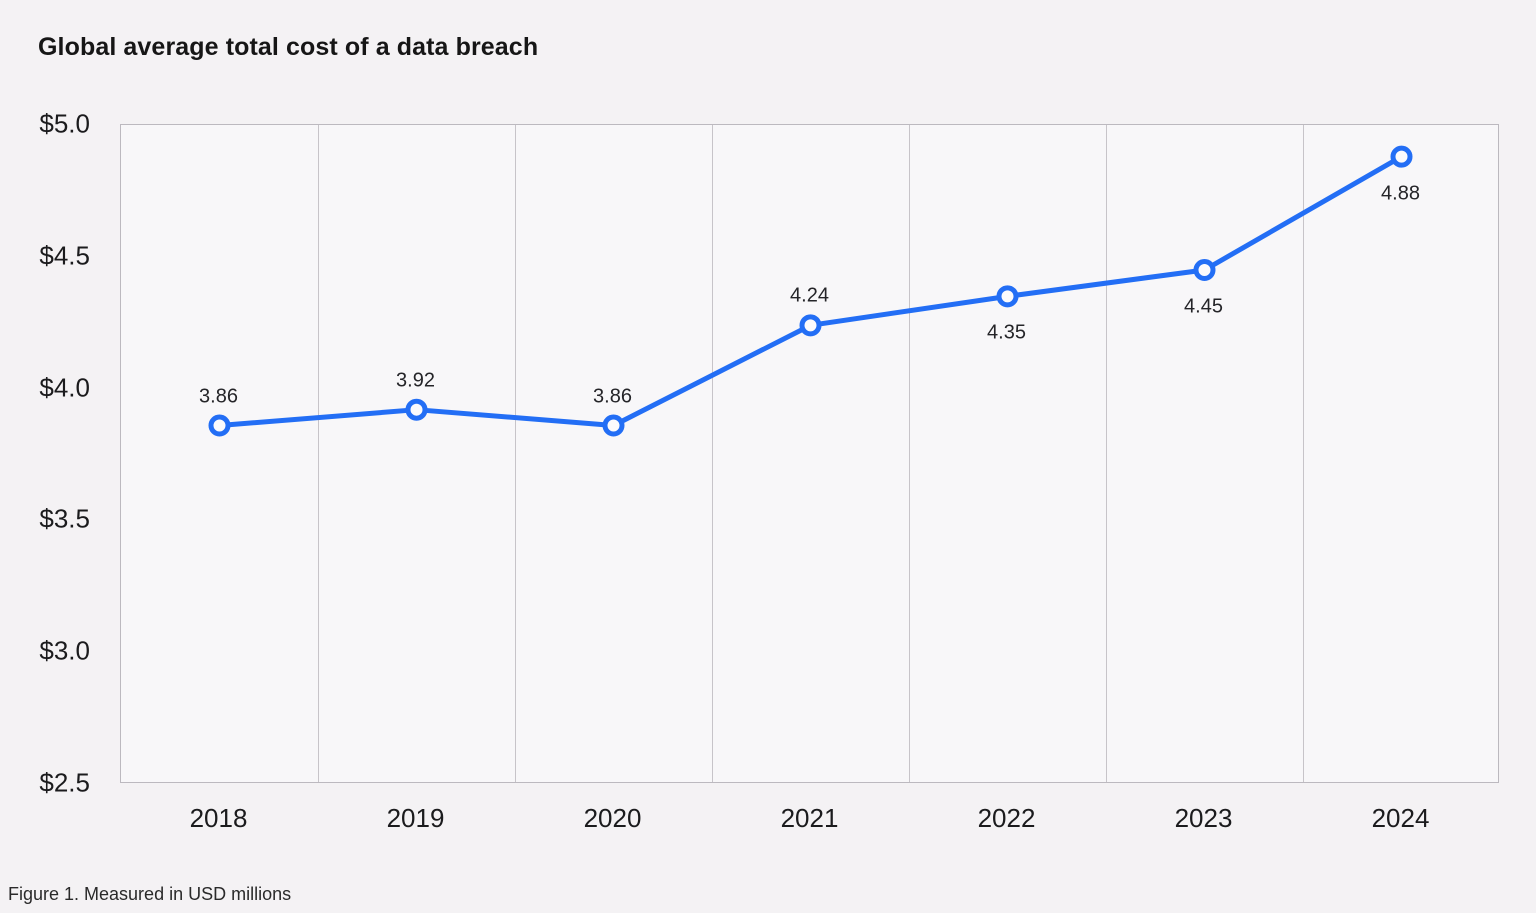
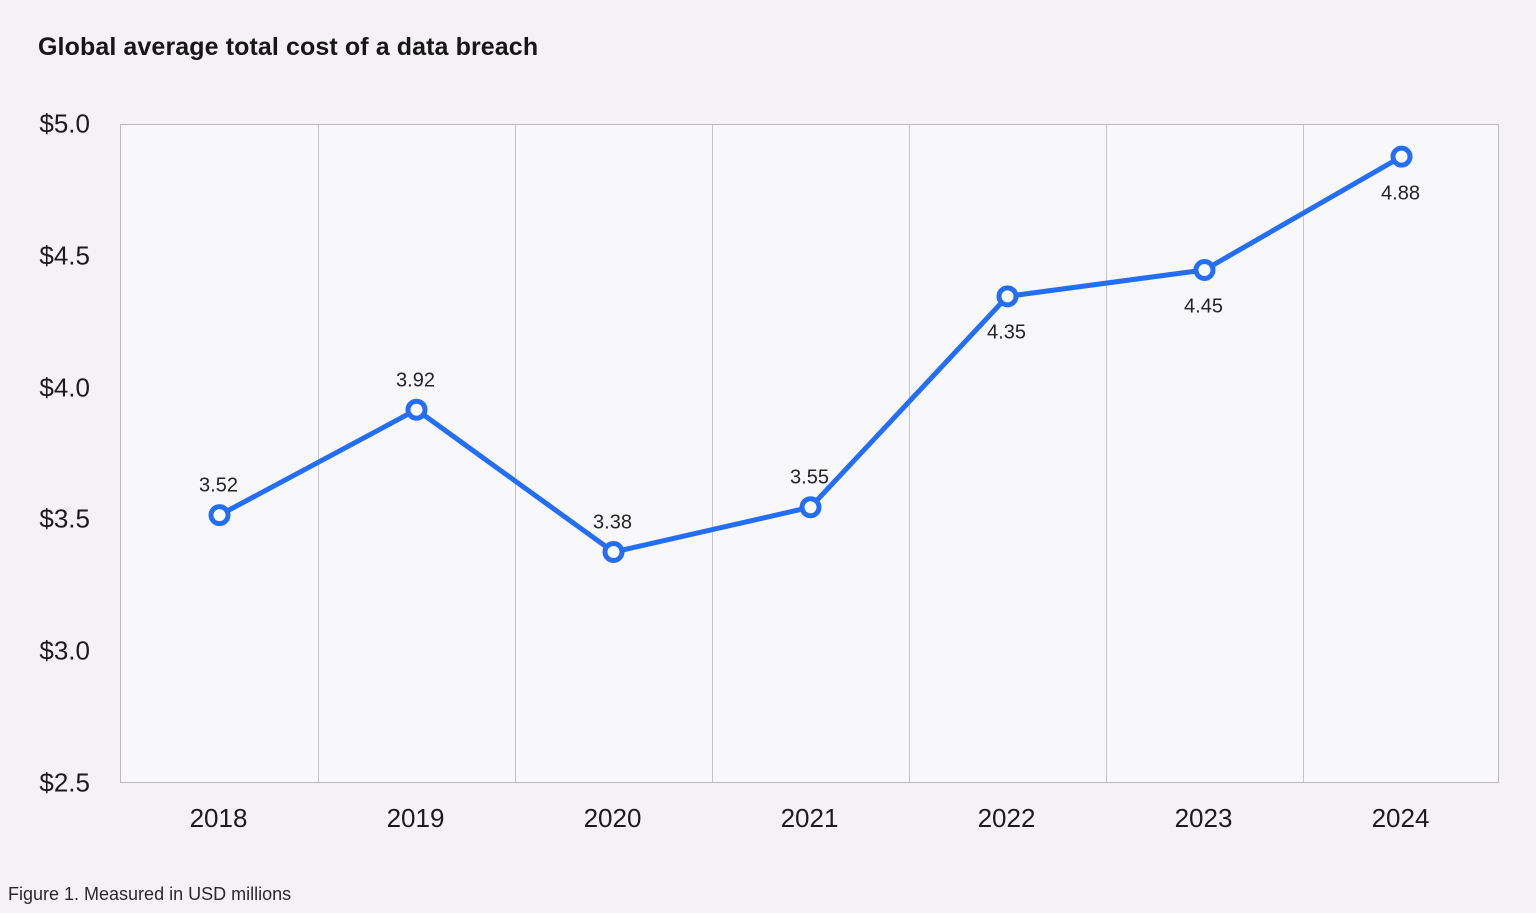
2018: 3.86 -> 3.52
2020: 3.86 -> 3.38
2021: 4.24 -> 3.55
